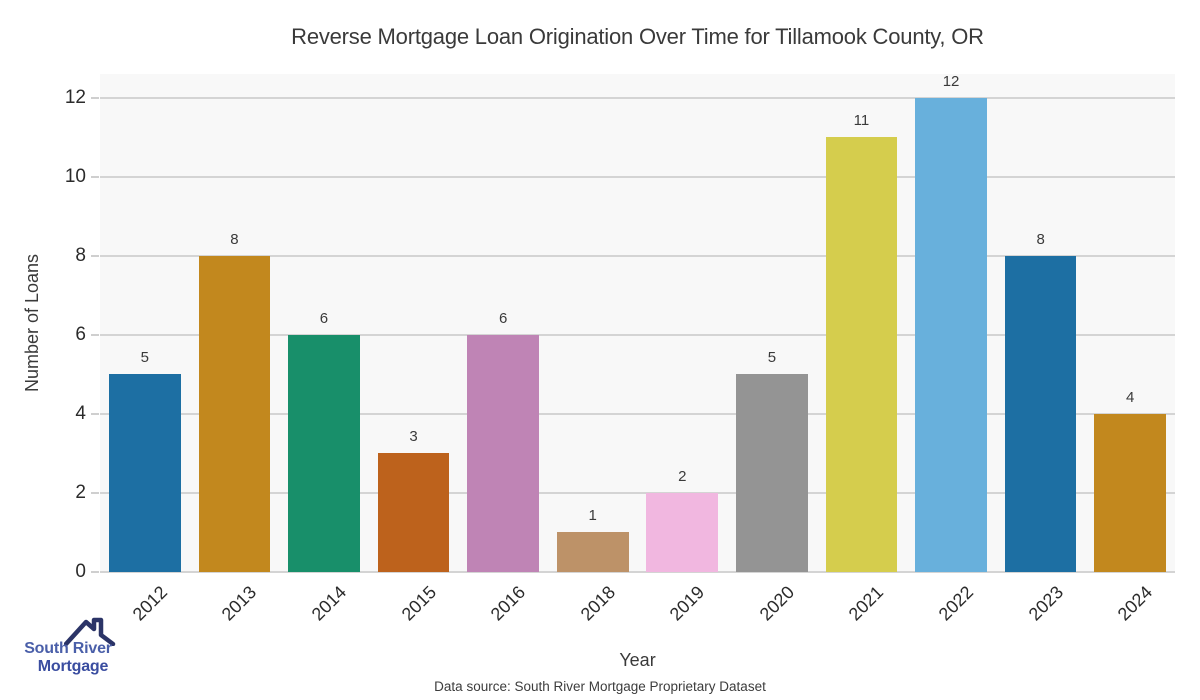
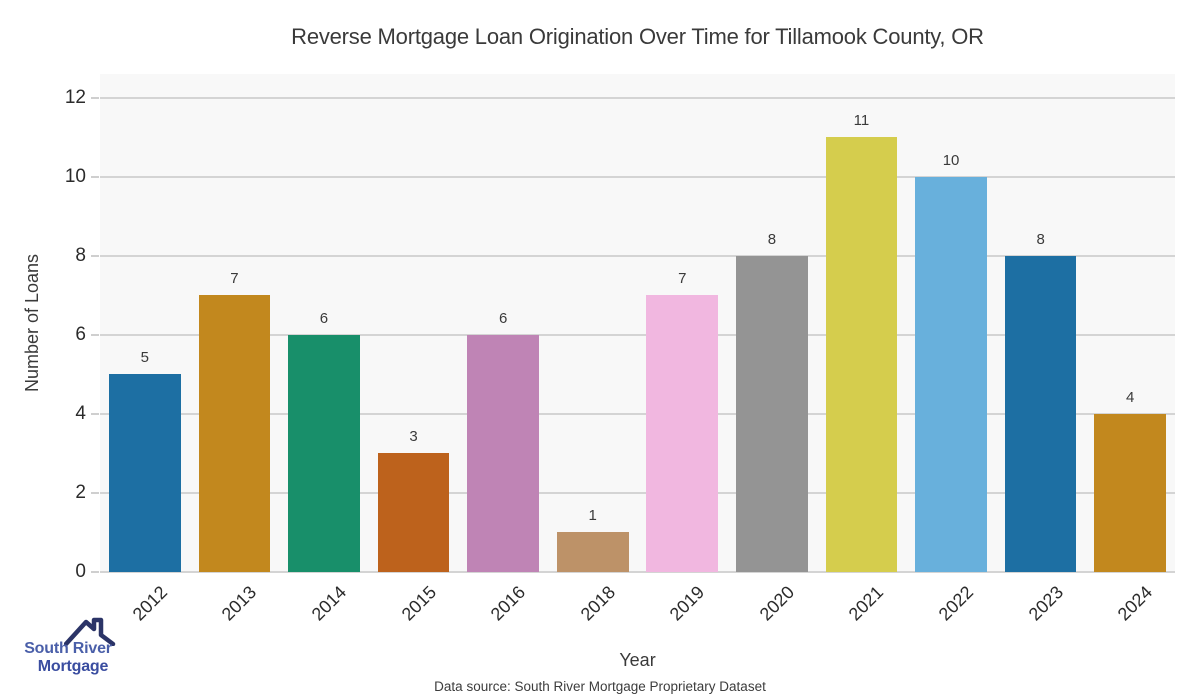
2013: 8 -> 7
2019: 2 -> 7
2020: 5 -> 8
2022: 12 -> 10
